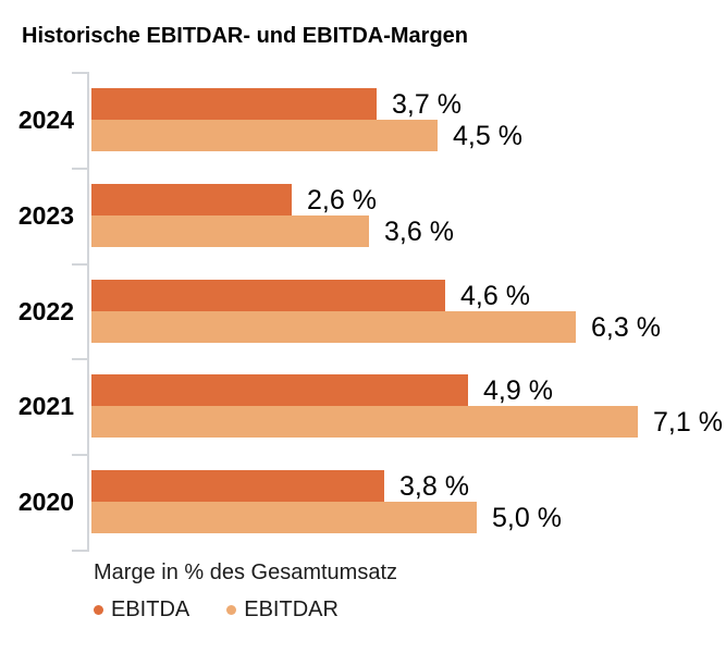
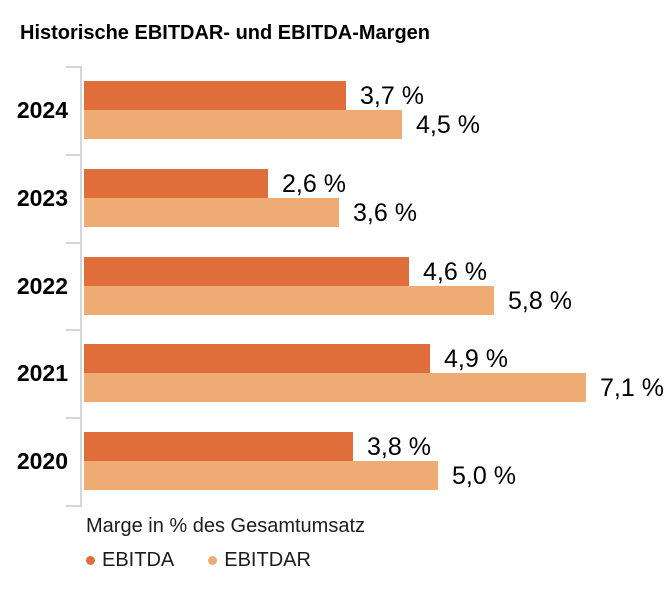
EBITDAR/2022: 6,3 -> 5,8
